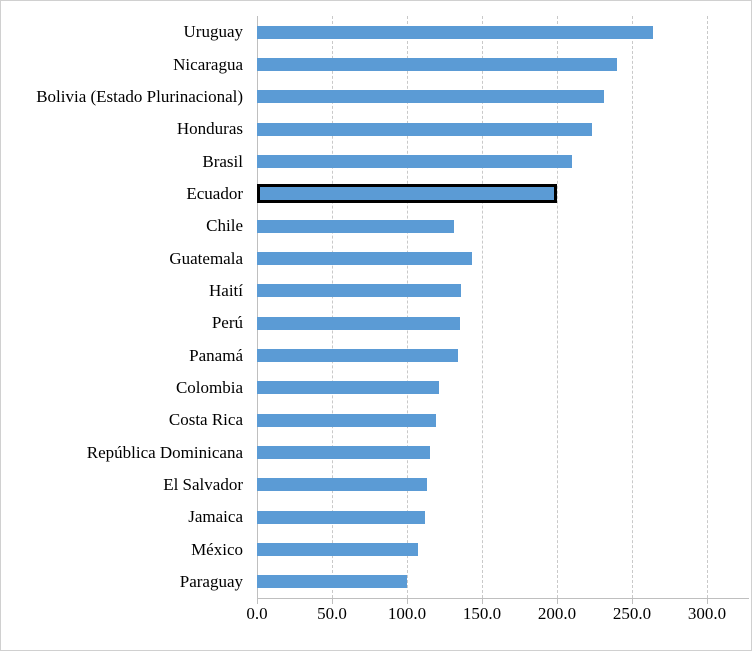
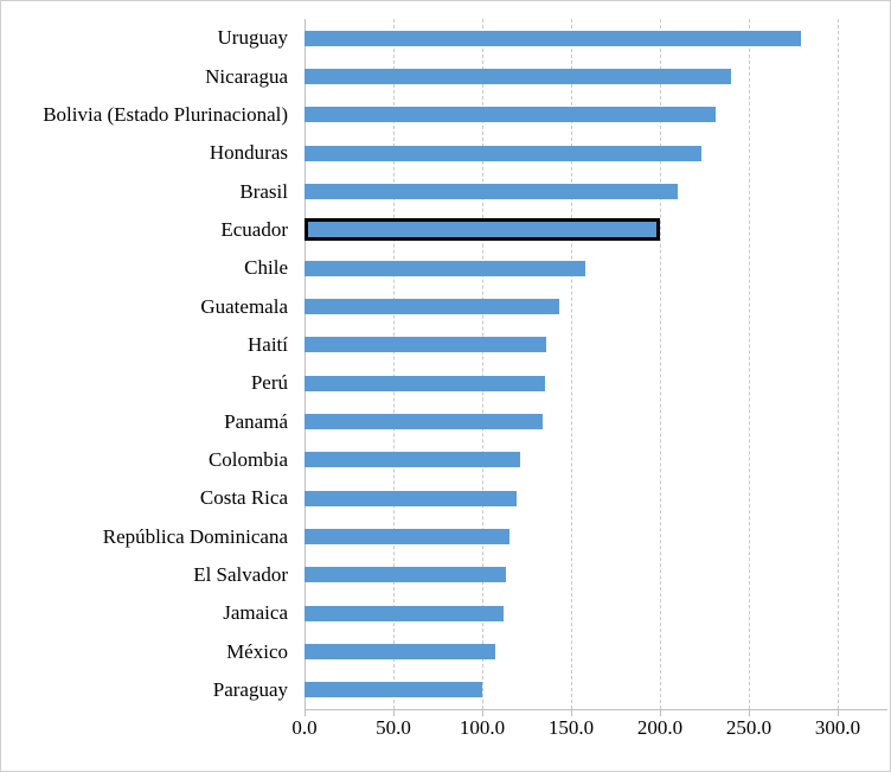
Uruguay: 264 -> 279
Chile: 131 -> 158
